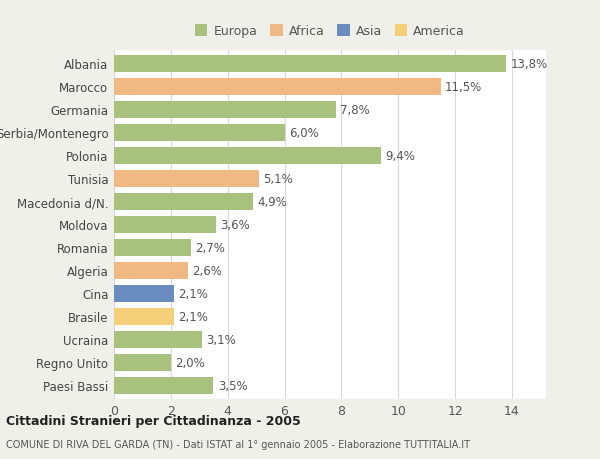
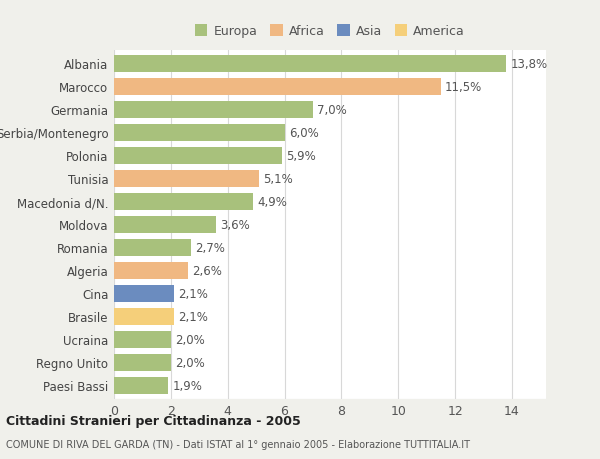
Germania: 7,8% -> 7,0%
Polonia: 9,4% -> 5,9%
Ucraina: 3,1% -> 2,0%
Paesi Bassi: 3,5% -> 1,9%
